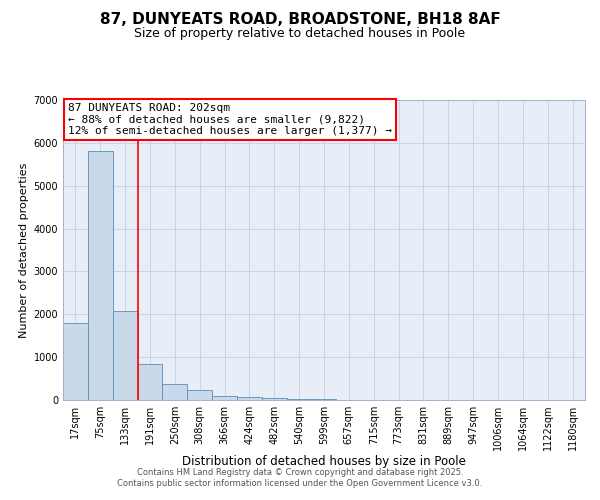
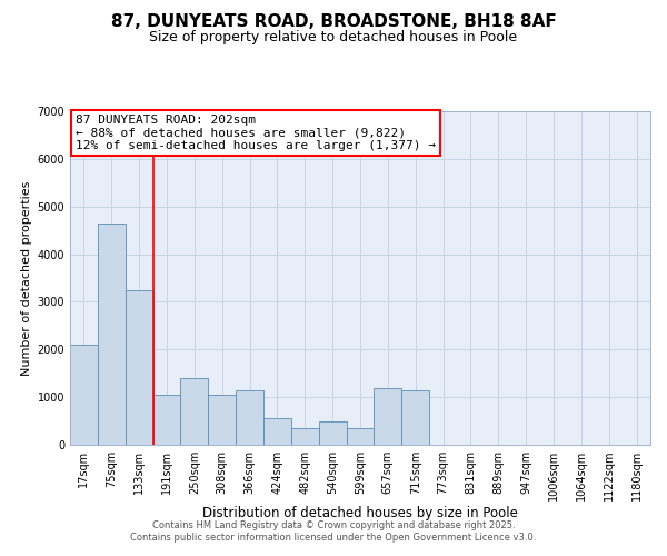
17sqm: 1800 -> 2100
75sqm: 5800 -> 4650
133sqm: 2080 -> 3250
191sqm: 840 -> 1050
250sqm: 370 -> 1400
308sqm: 220 -> 1050
366sqm: 100 -> 1150
424sqm: 70 -> 550
482sqm: 60 -> 350
540sqm: 30 -> 500
599sqm: 20 -> 350
657sqm: 10 -> 1200
715sqm: 0 -> 1150
